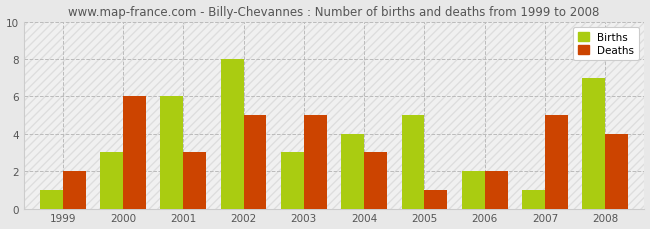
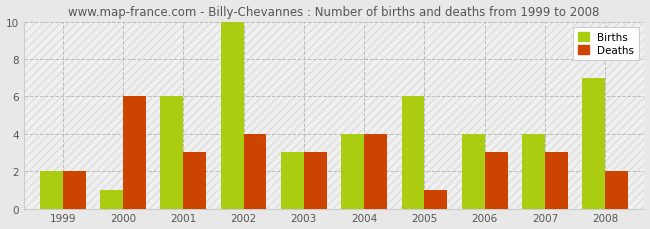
Births/1999: 1 -> 2
Births/2000: 3 -> 1
Births/2002: 8 -> 10
Deaths/2002: 5 -> 4
Deaths/2003: 5 -> 3
Deaths/2004: 3 -> 4
Births/2005: 5 -> 6
Births/2006: 2 -> 4
Deaths/2006: 2 -> 3
Births/2007: 1 -> 4
Deaths/2007: 5 -> 3
Deaths/2008: 4 -> 2
